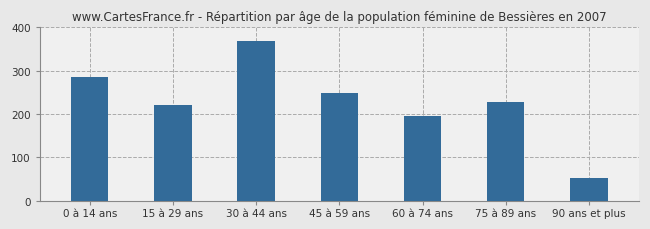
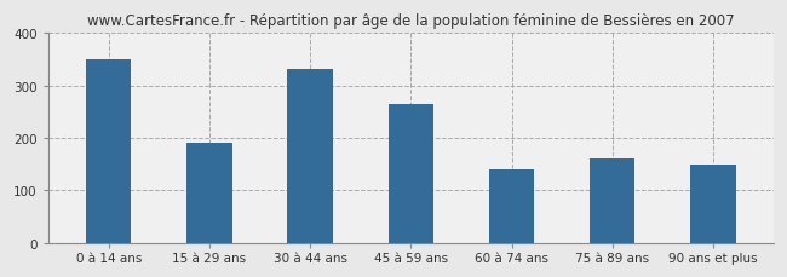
0 à 14 ans: 285 -> 350
15 à 29 ans: 221 -> 190
30 à 44 ans: 367 -> 330
45 à 59 ans: 249 -> 265
60 à 74 ans: 196 -> 140
75 à 89 ans: 228 -> 160
90 ans et plus: 52 -> 150
